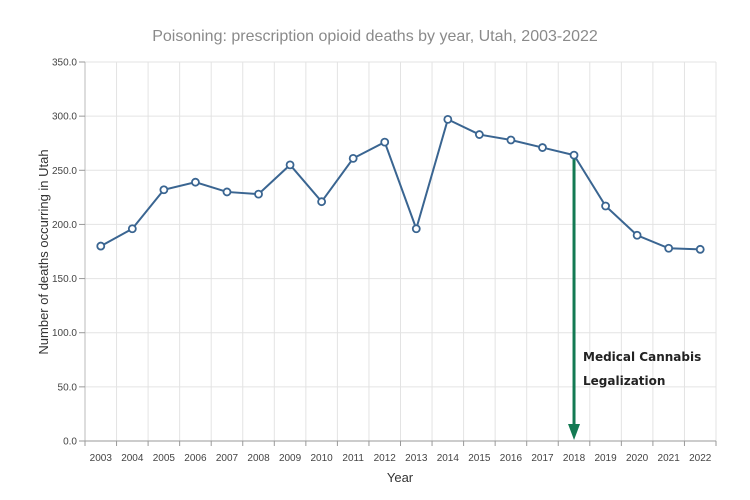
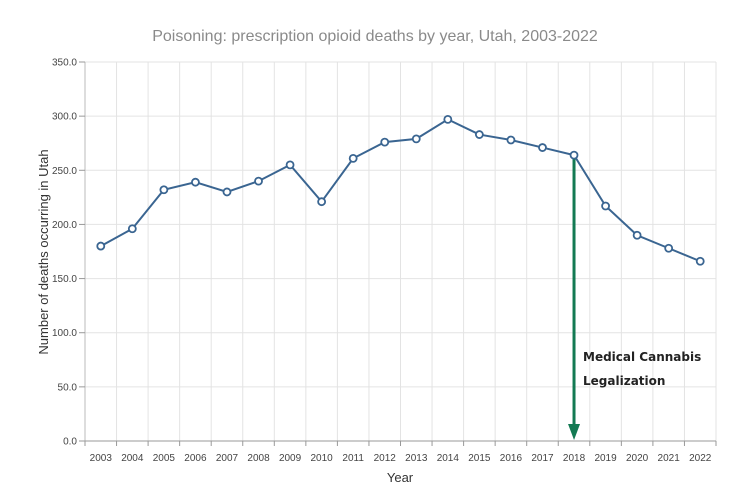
2008: 228 -> 240
2013: 196 -> 279
2022: 177 -> 166
